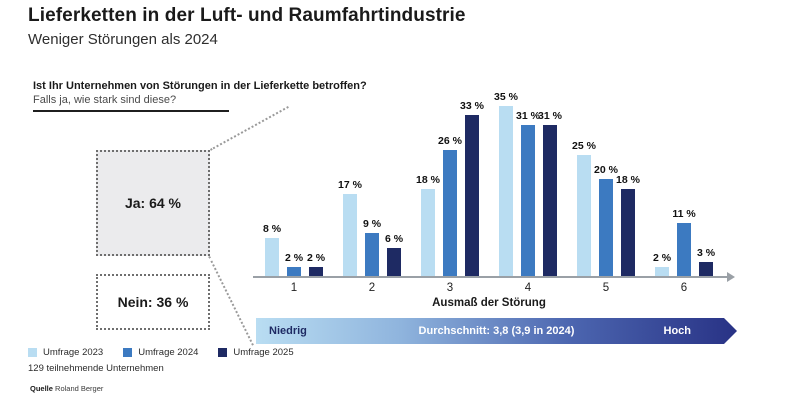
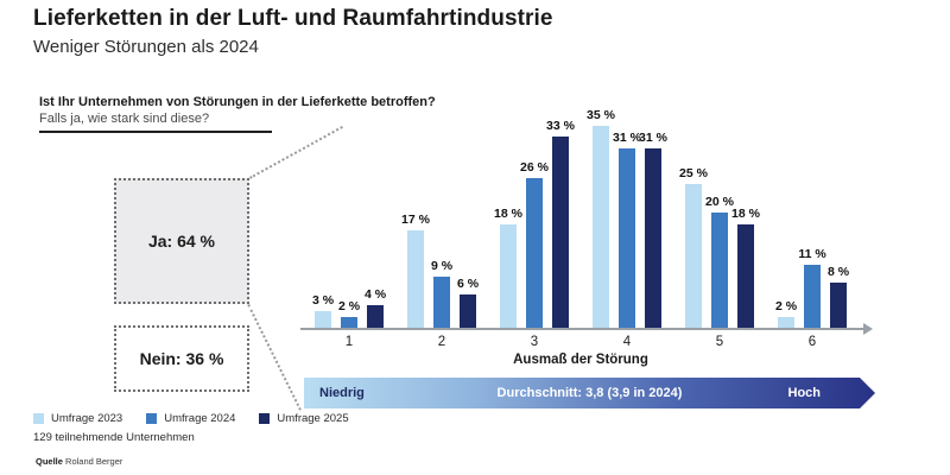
Umfrage 2023/1: 8 -> 3
Umfrage 2025/1: 2 -> 4
Umfrage 2025/6: 3 -> 8
